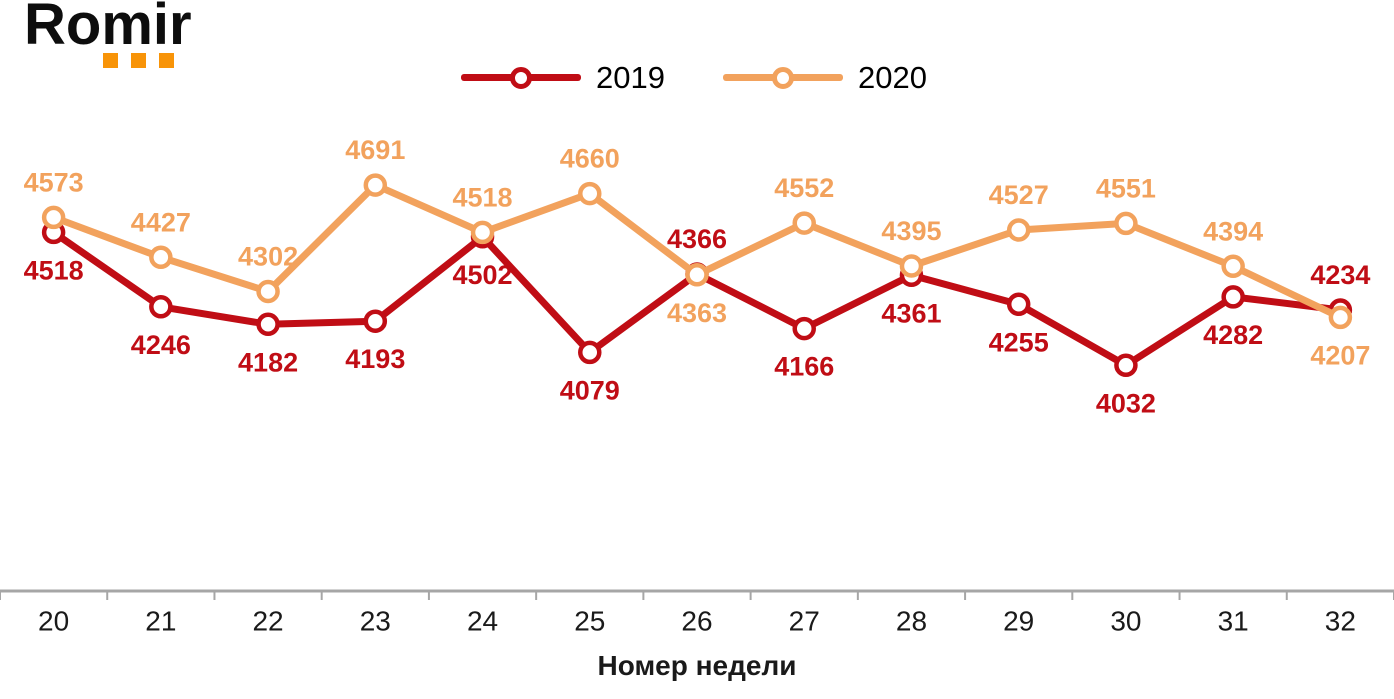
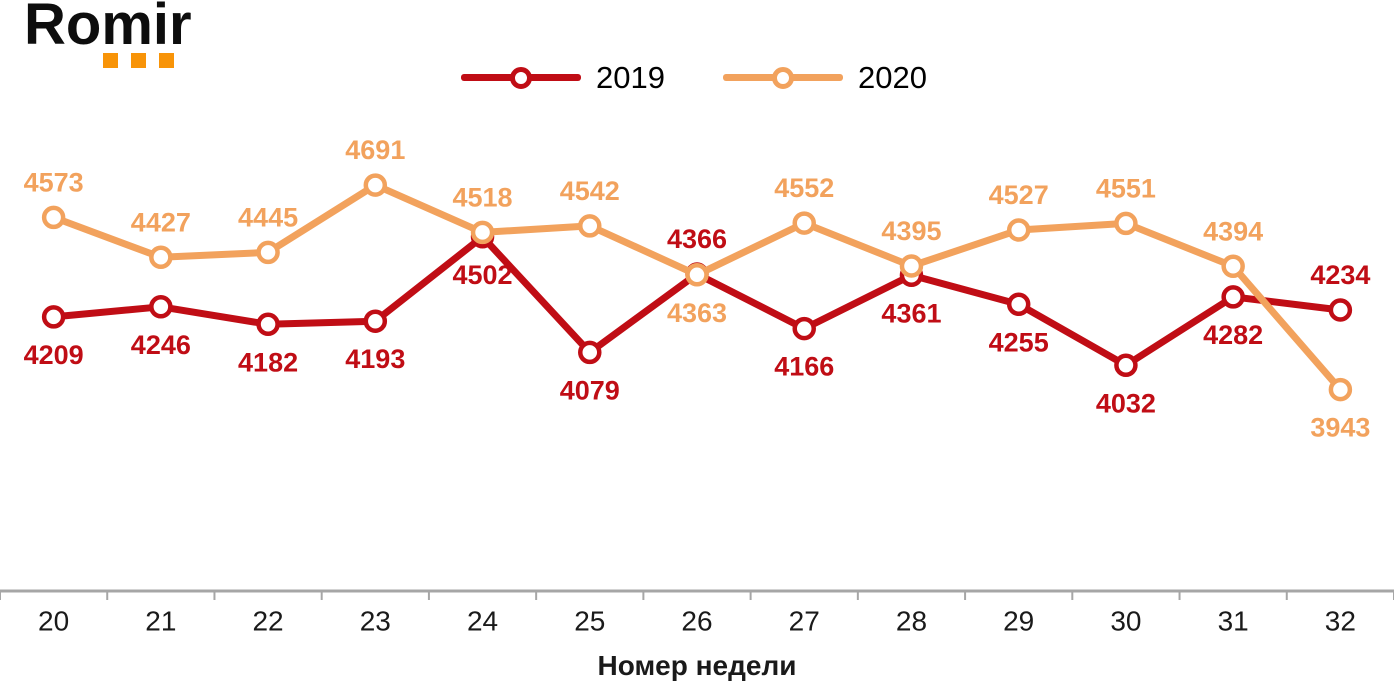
2019/20: 4518 -> 4209
2020/22: 4302 -> 4445
2020/25: 4660 -> 4542
2020/32: 4207 -> 3943
